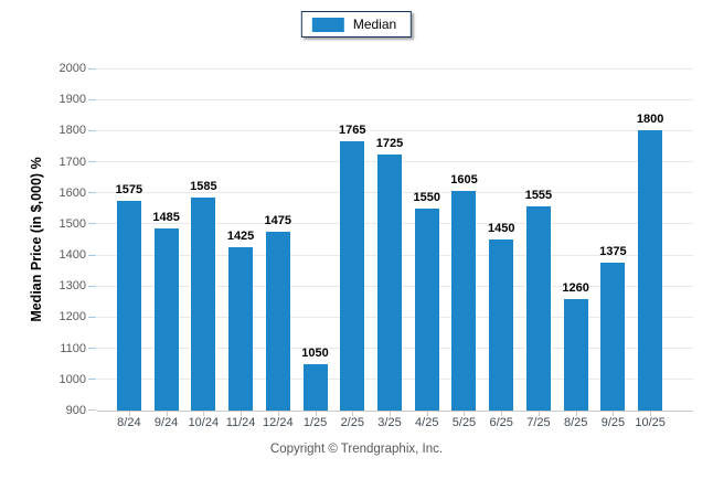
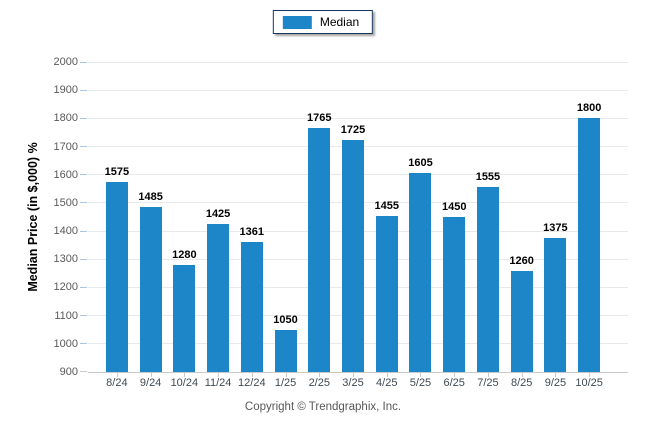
10/24: 1585 -> 1280
12/24: 1475 -> 1361
4/25: 1550 -> 1455
